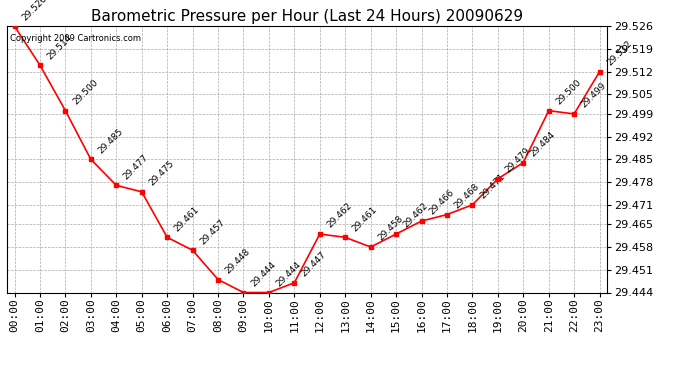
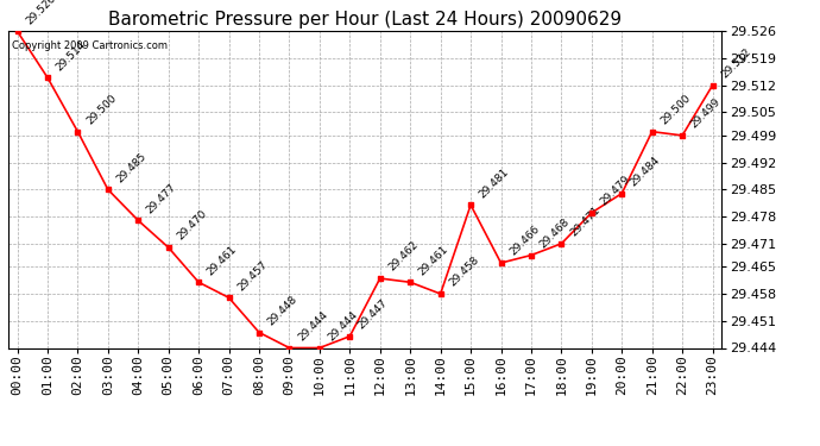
05:00: 29.475 -> 29.470
15:00: 29.462 -> 29.481
